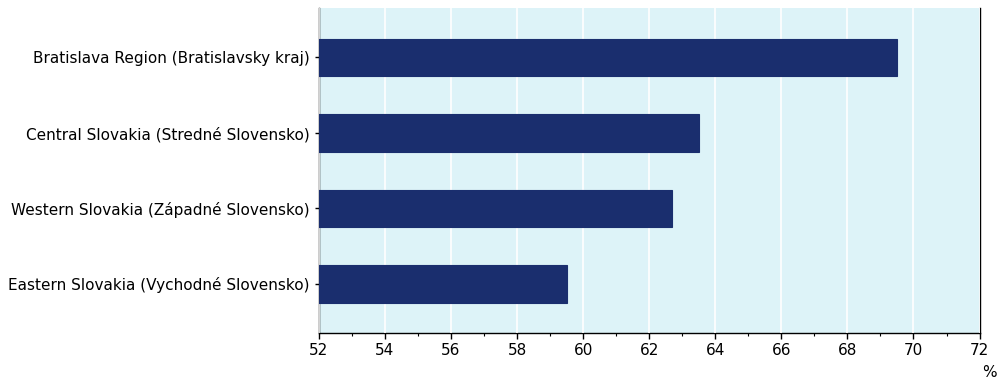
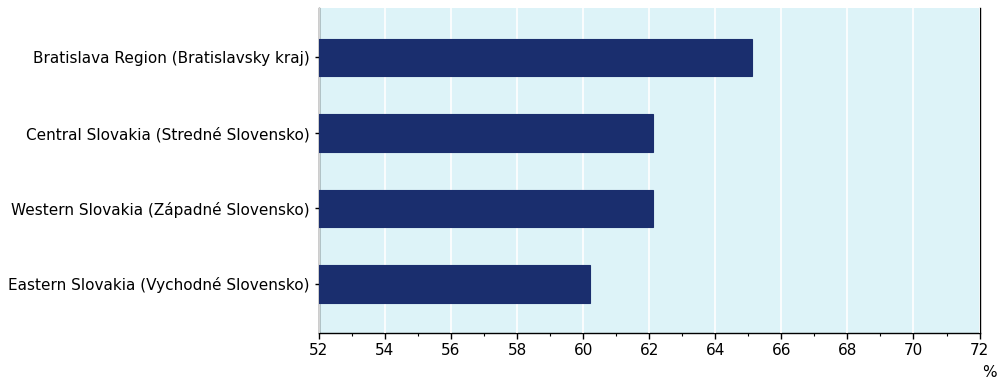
Bratislava Region (Bratislavsky kraj): 69.5 -> 65.1
Central Slovakia (Stredné Slovensko): 63.5 -> 62.1
Western Slovakia (Západné Slovensko): 62.7 -> 62.1
Eastern Slovakia (Vychodné Slovensko): 59.5 -> 60.2
